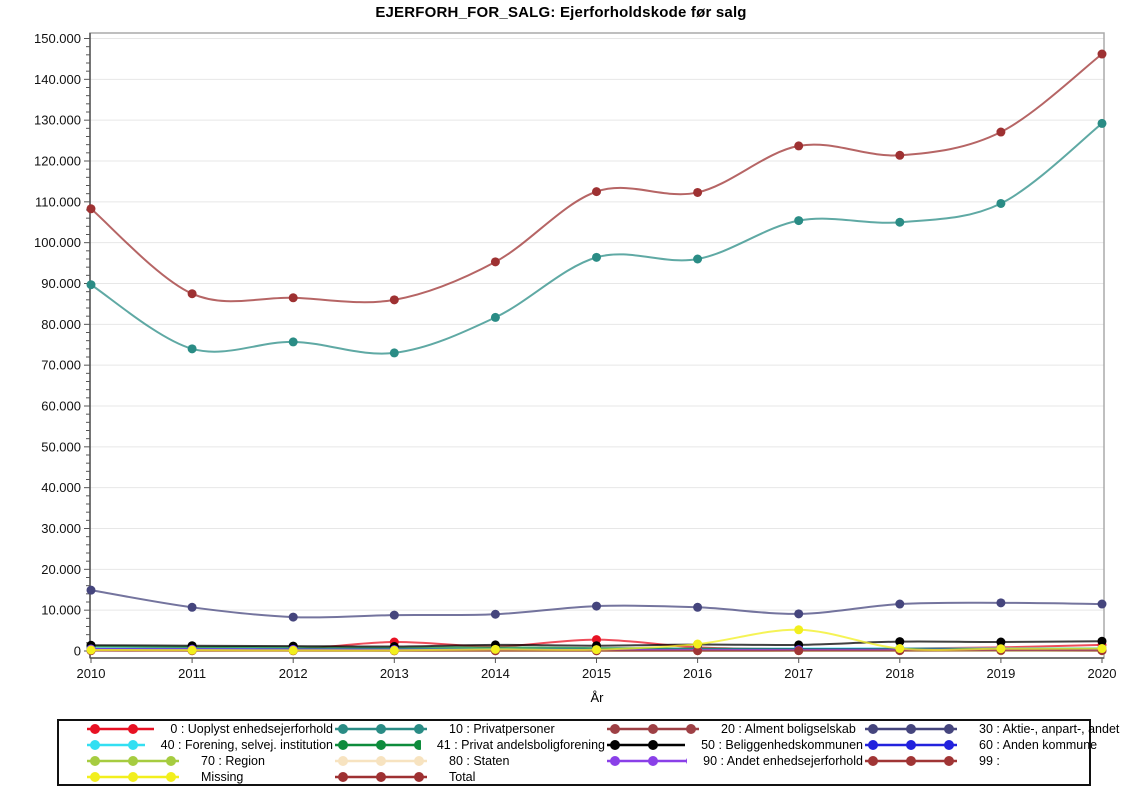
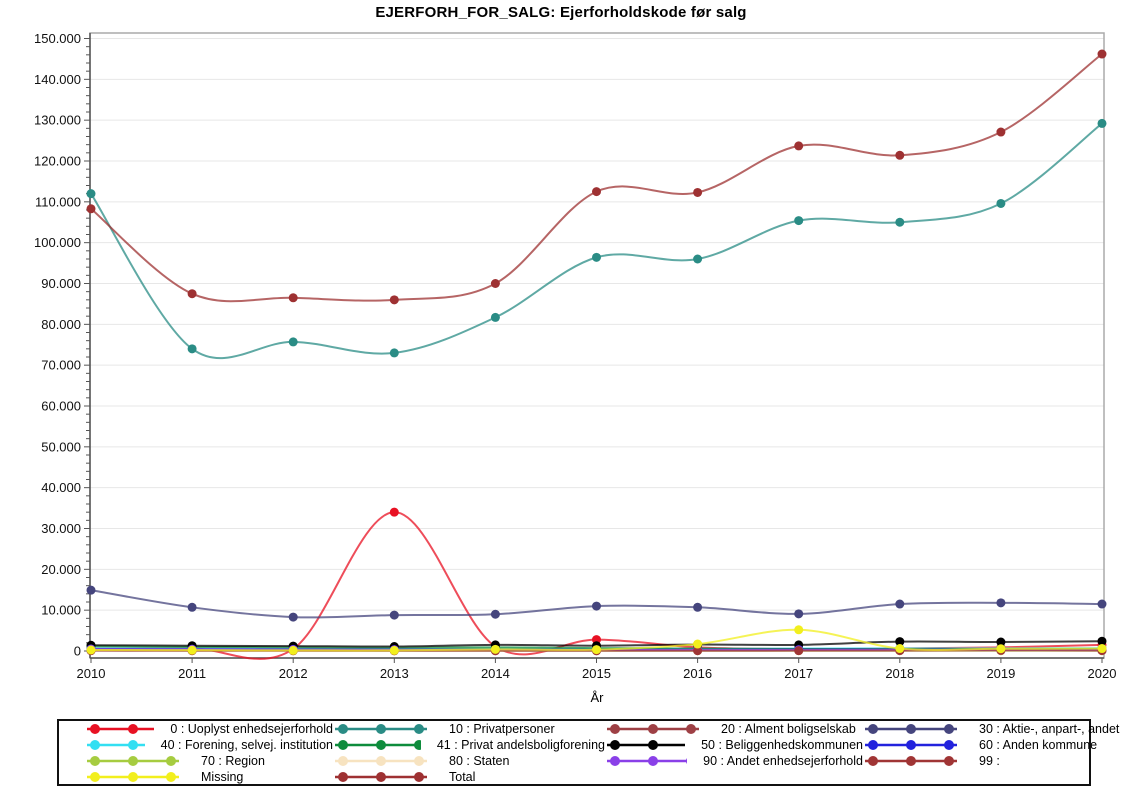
10 : Privatpersoner/2010: 90000 -> 112000
0 : Uoplyst enhedsejerforhold/2013: 2000 -> 34000
Total/2014: 95000 -> 90000
